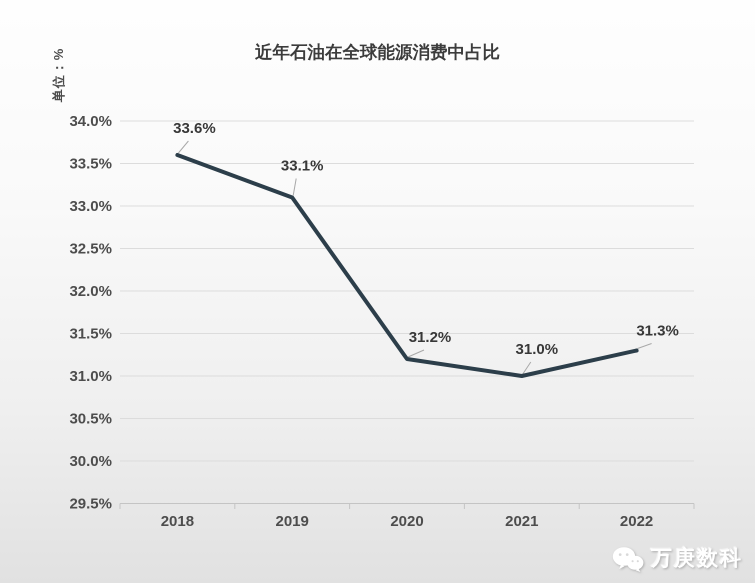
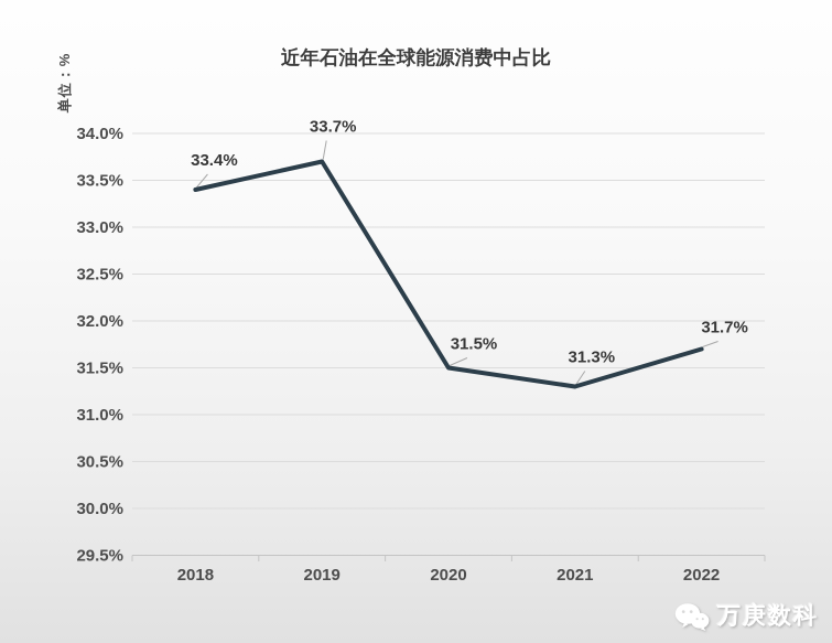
2018: 33.6% -> 33.4%
2019: 33.1% -> 33.7%
2020: 31.2% -> 31.5%
2021: 31.0% -> 31.3%
2022: 31.3% -> 31.7%
